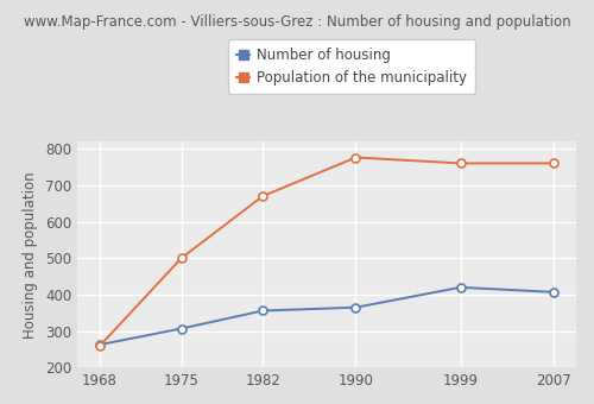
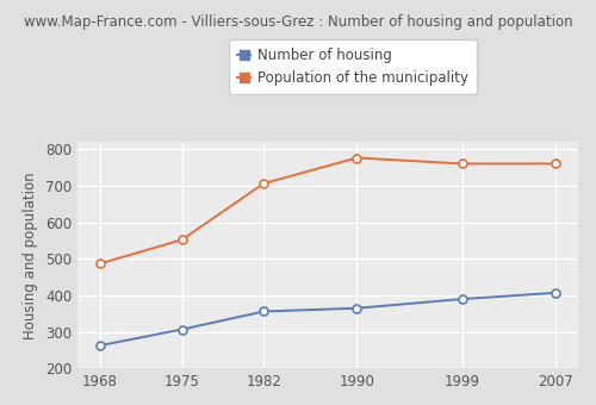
Population of the municipality/1968: 260 -> 487
Population of the municipality/1975: 500 -> 552
Population of the municipality/1982: 670 -> 706
Number of housing/1999: 420 -> 390
